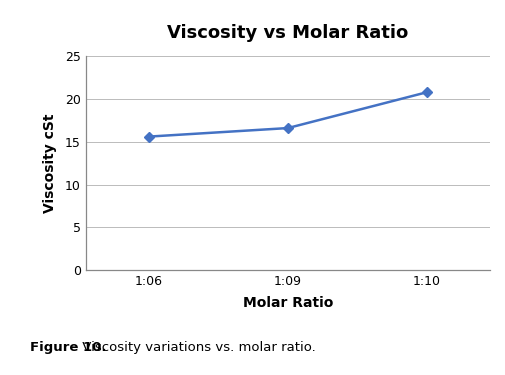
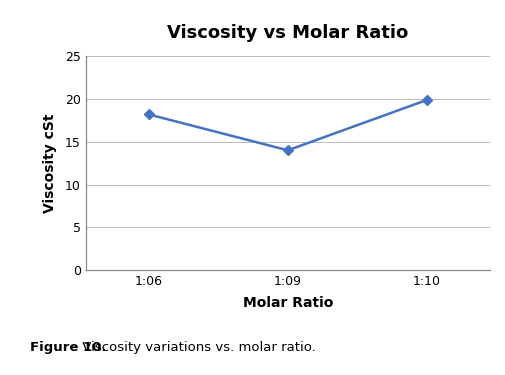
1:06: 15.6 -> 18.2
1:09: 16.6 -> 14.0
1:10: 20.8 -> 19.9
